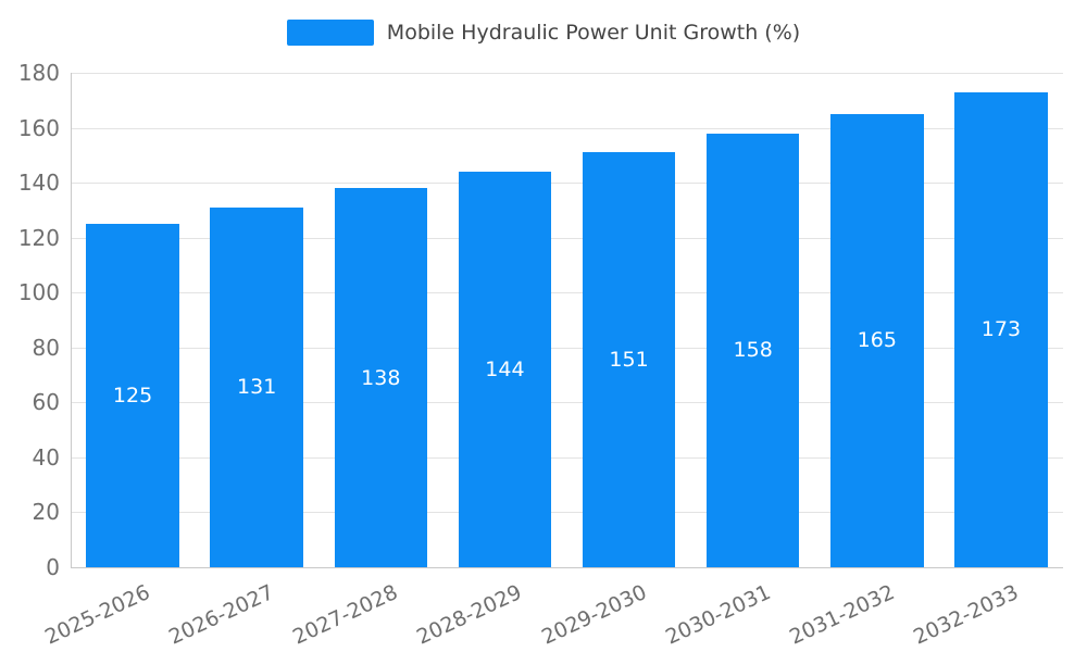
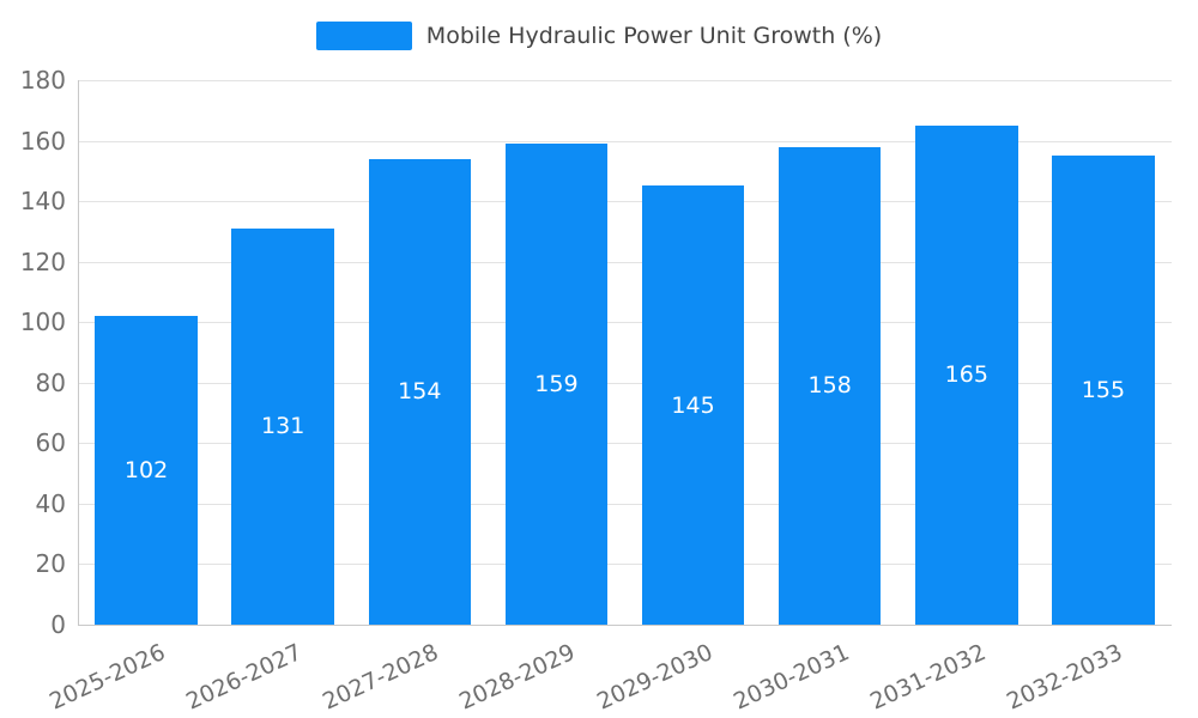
2025-2026: 125 -> 102
2027-2028: 138 -> 154
2028-2029: 144 -> 159
2029-2030: 151 -> 145
2032-2033: 173 -> 155
